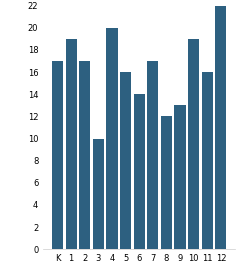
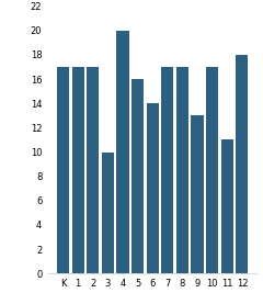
1: 19 -> 17
8: 12 -> 17
10: 19 -> 17
11: 16 -> 11
12: 22 -> 18
